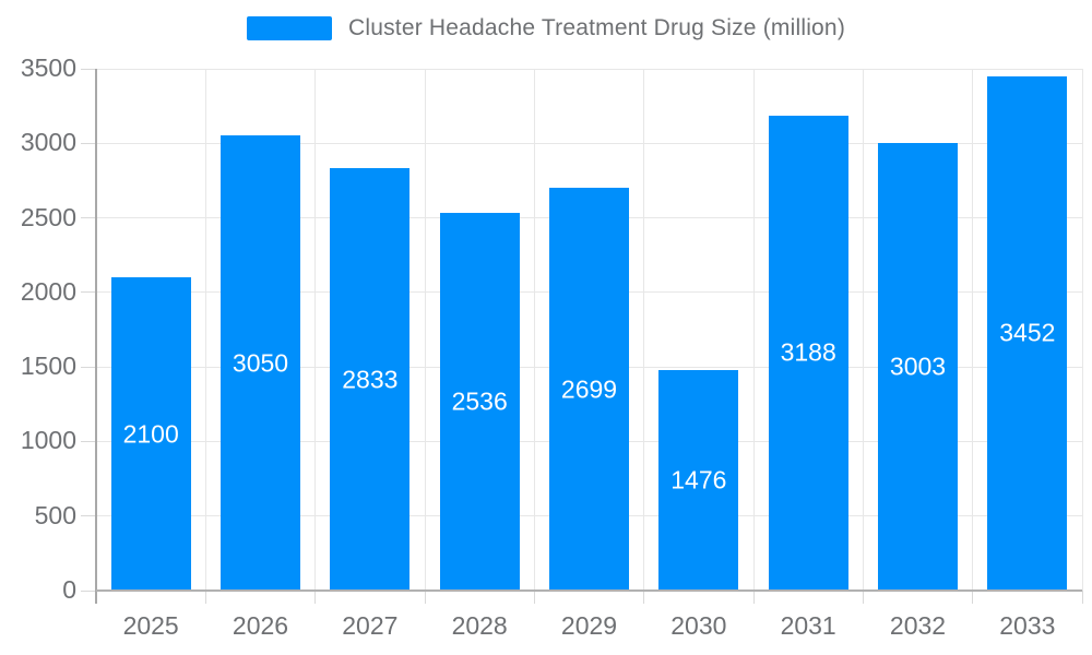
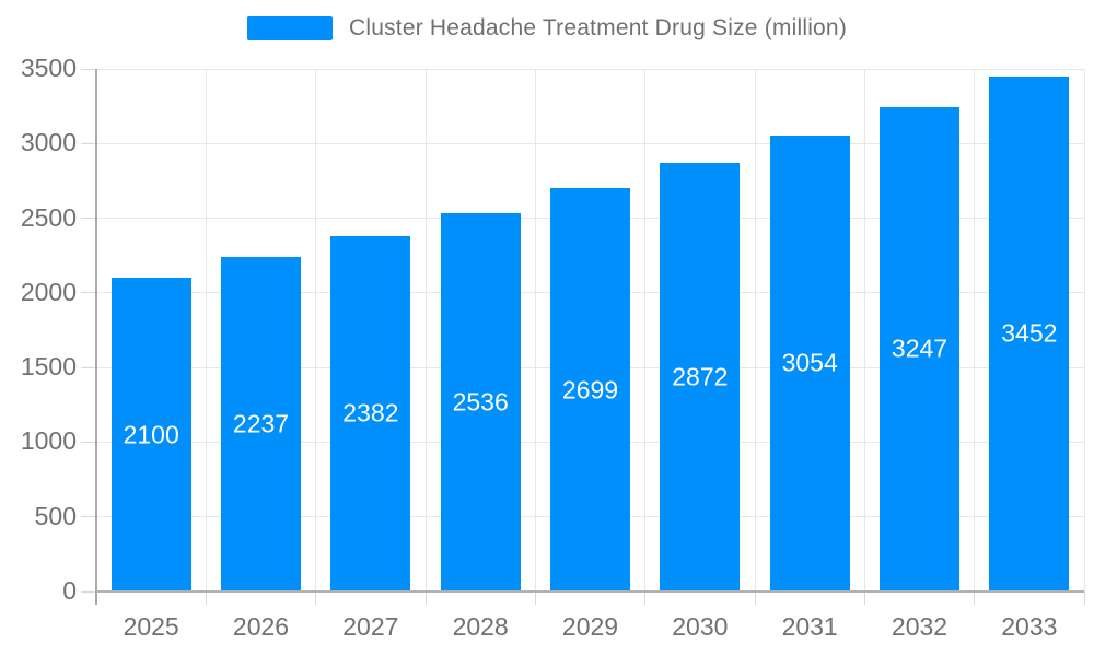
2026: 3050 -> 2237
2027: 2833 -> 2382
2030: 1476 -> 2872
2031: 3188 -> 3054
2032: 3003 -> 3247
